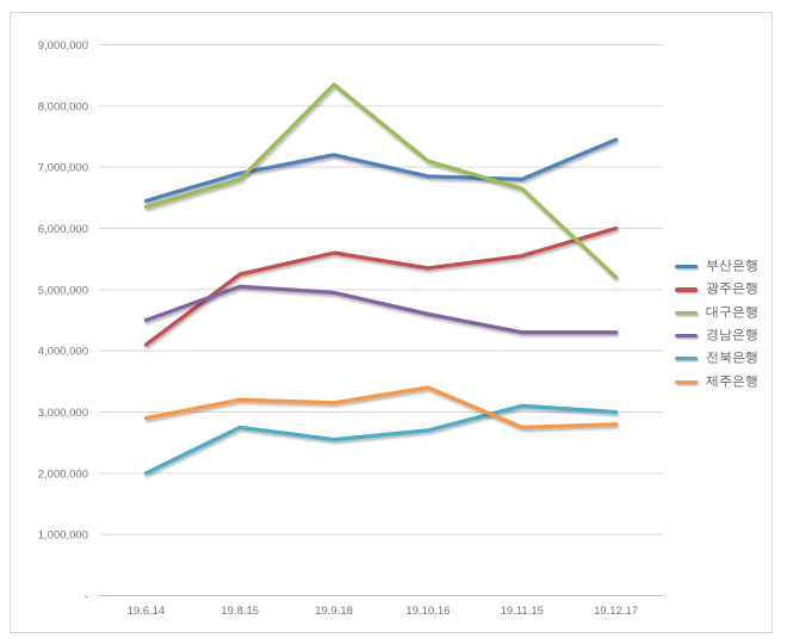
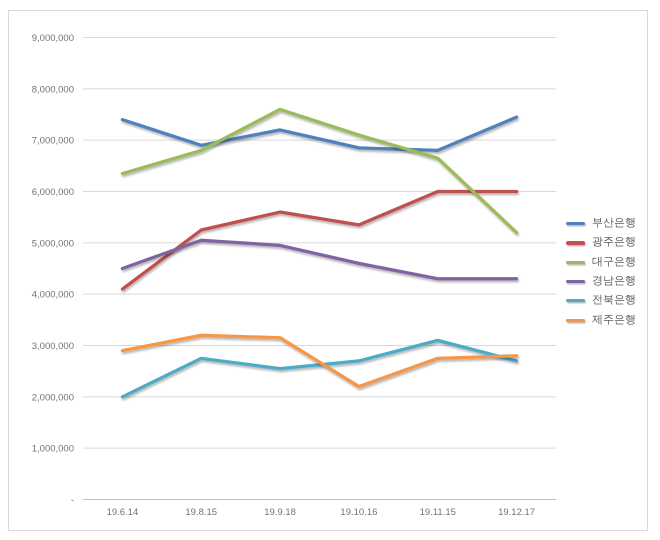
부산은행/19.6.14: 6400000 -> 7400000
대구은행/19.9.18: 8400000 -> 7600000
제주은행/19.10.16: 3400000 -> 2200000
광주은행/19.11.15: 5600000 -> 6000000
전북은행/19.12.17: 3000000 -> 2700000
